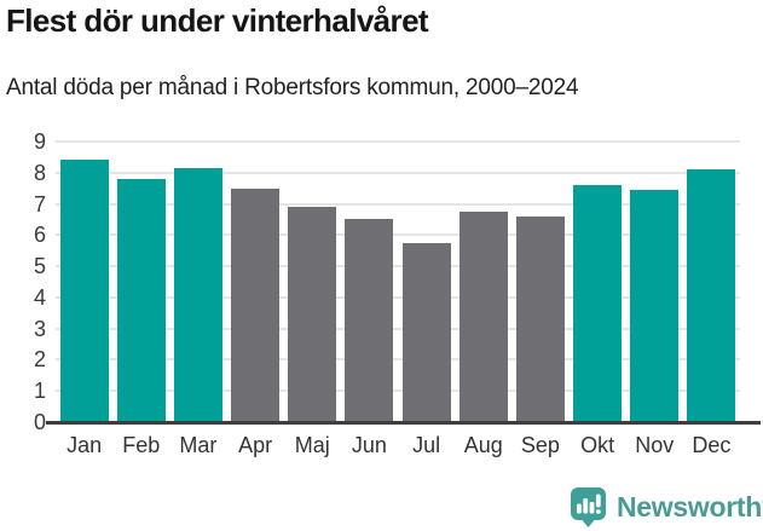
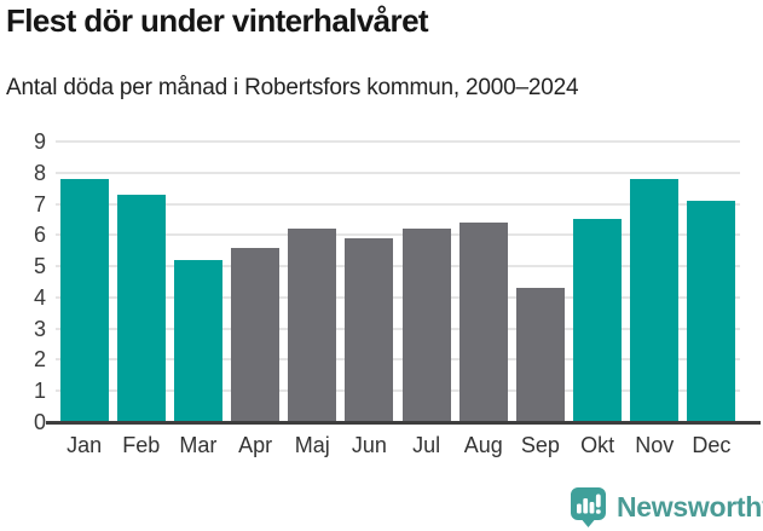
Jan: 8.4 -> 7.8
Feb: 7.8 -> 7.3
Mar: 8.2 -> 5.2
Apr: 7.5 -> 5.6
Maj: 6.9 -> 6.2
Jun: 6.5 -> 5.9
Jul: 5.8 -> 6.2
Aug: 6.8 -> 6.4
Sep: 6.6 -> 4.3
Okt: 7.6 -> 6.5
Nov: 7.5 -> 7.8
Dec: 8.1 -> 7.1
